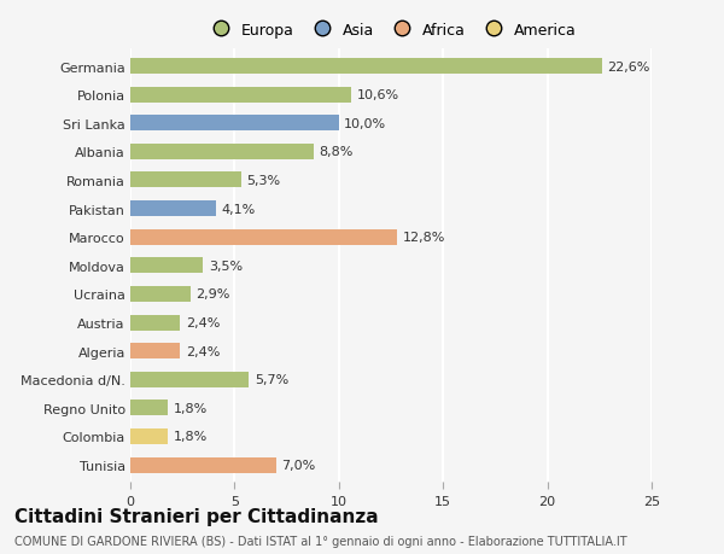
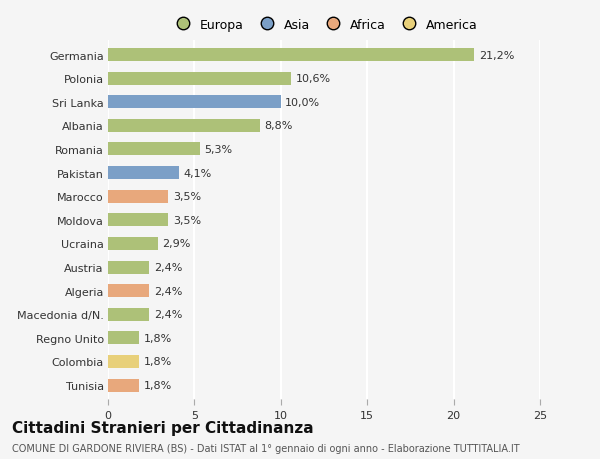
Germania: 22,6% -> 21,2%
Marocco: 12,8% -> 3,5%
Macedonia d/N.: 5,7% -> 2,4%
Tunisia: 7,0% -> 1,8%
